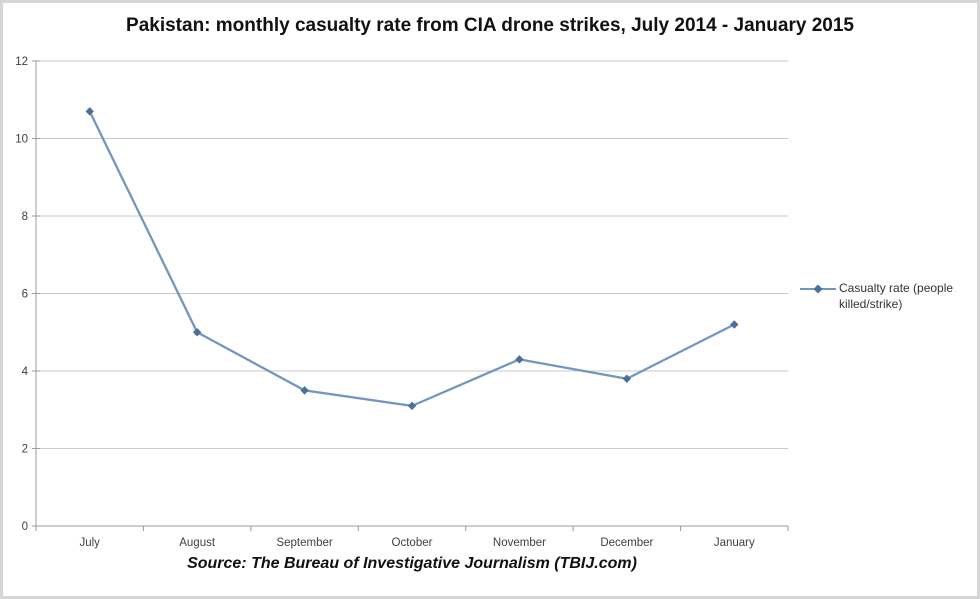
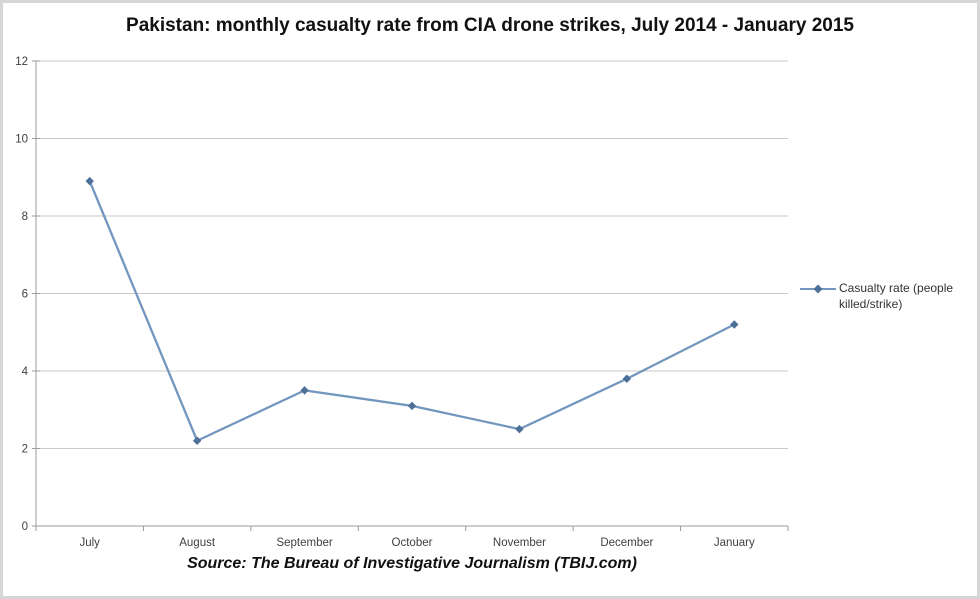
July: 10.7 -> 8.9
August: 5.0 -> 2.2
November: 4.3 -> 2.5
